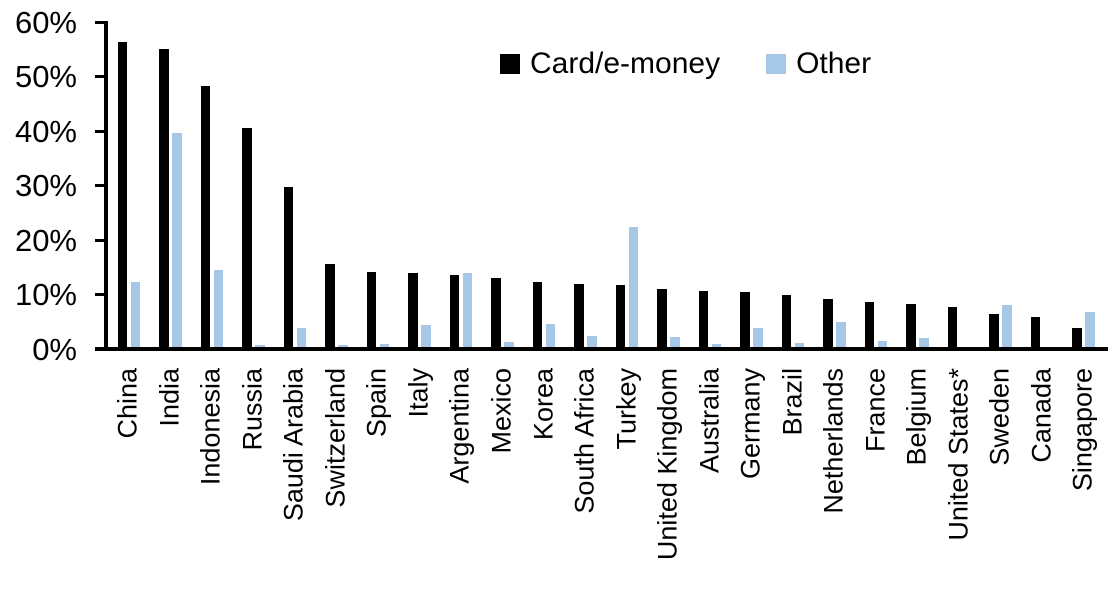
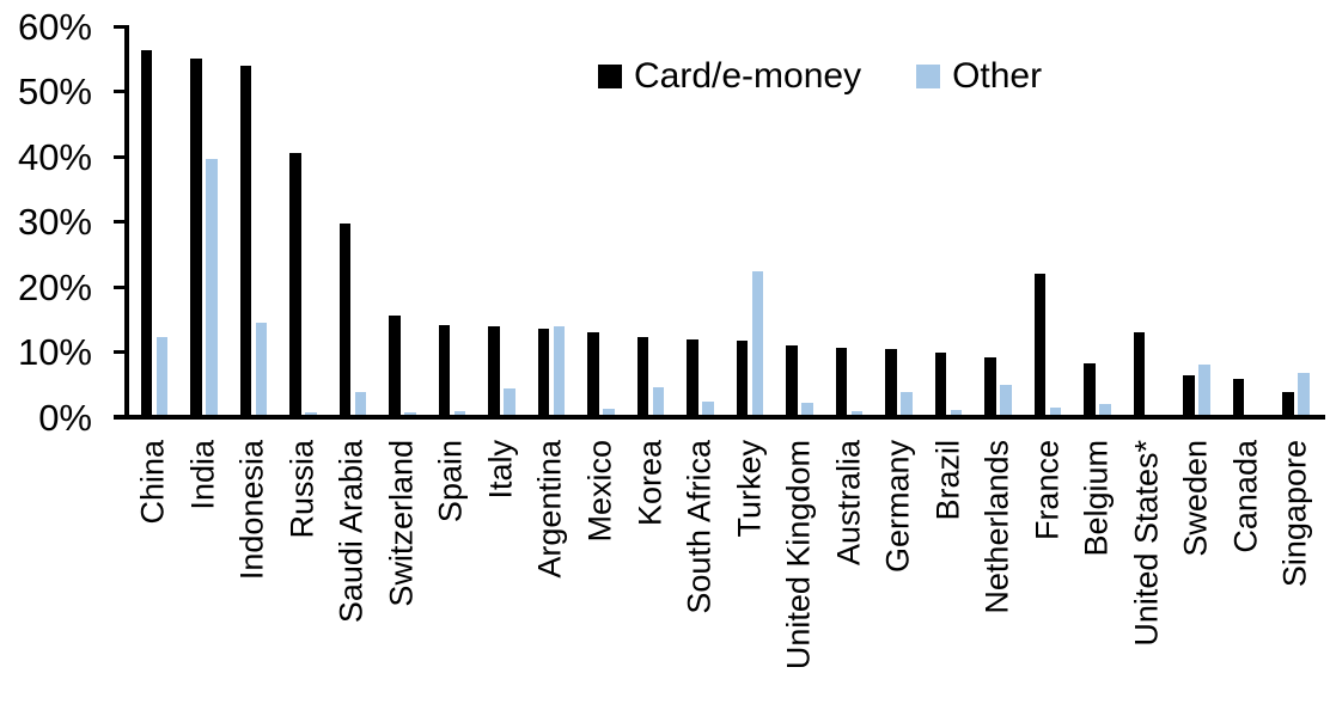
Card/e-money/Indonesia: 48% -> 54%
Card/e-money/France: 9% -> 22%
Card/e-money/United States*: 8% -> 13%
